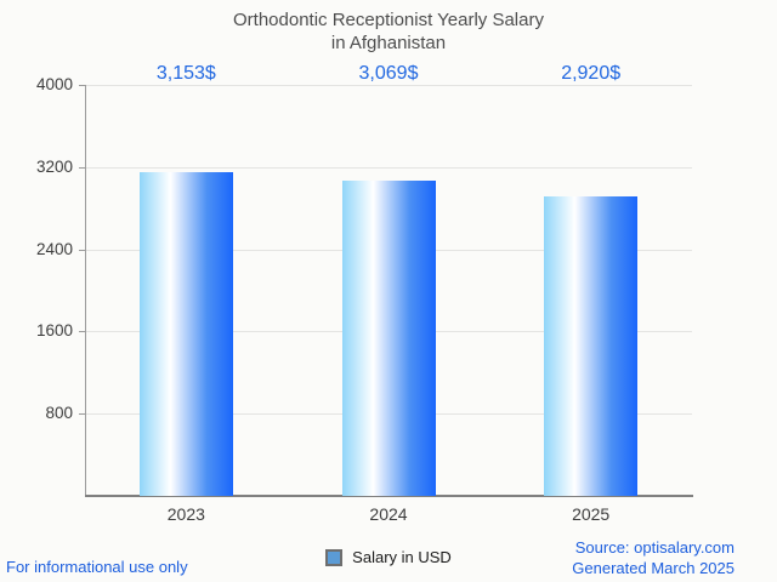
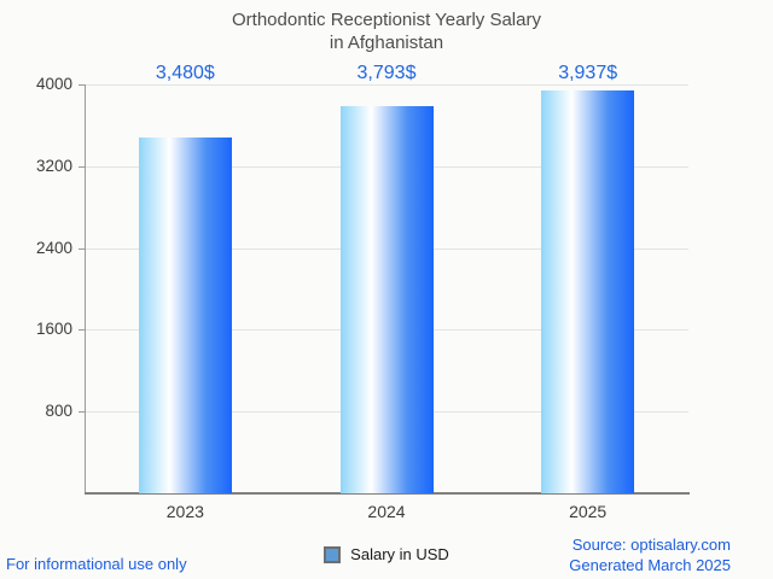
2023: 3,153 -> 3,480
2024: 3,069 -> 3,793
2025: 2,920 -> 3,937
